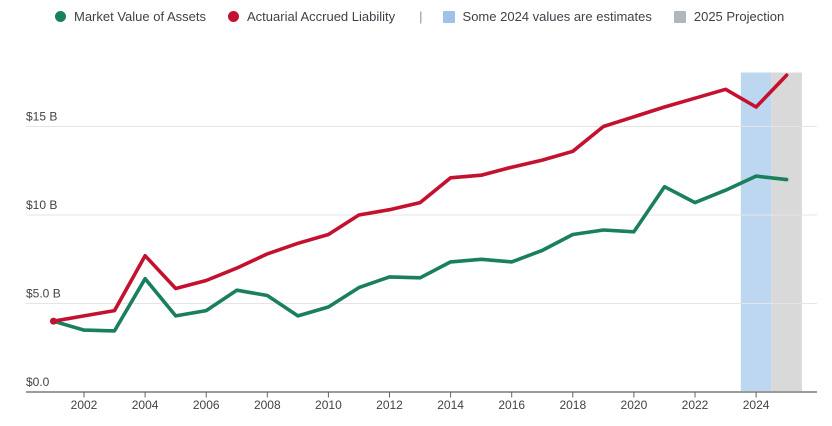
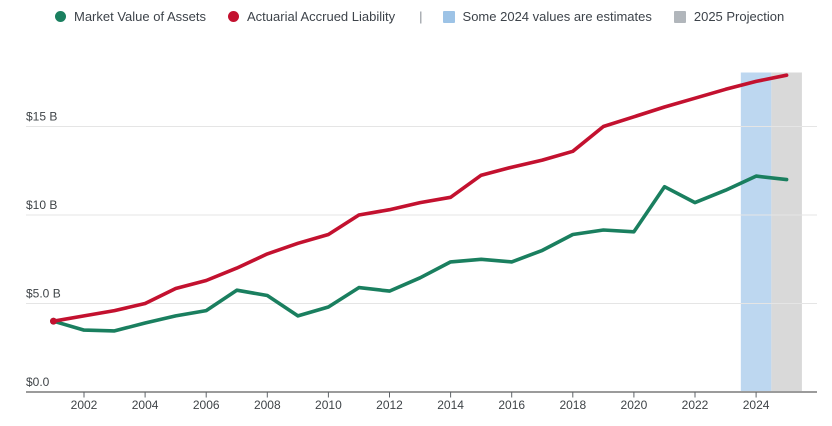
Market Value of Assets/2004: $6.4B -> $3.9B
Actuarial Accrued Liability/2004: $7.7B -> $5.0B
Market Value of Assets/2012: $6.5B -> $5.7B
Actuarial Accrued Liability/2014: $12.1B -> $11.0B
Actuarial Accrued Liability/2024: $16.1B -> $17.6B
